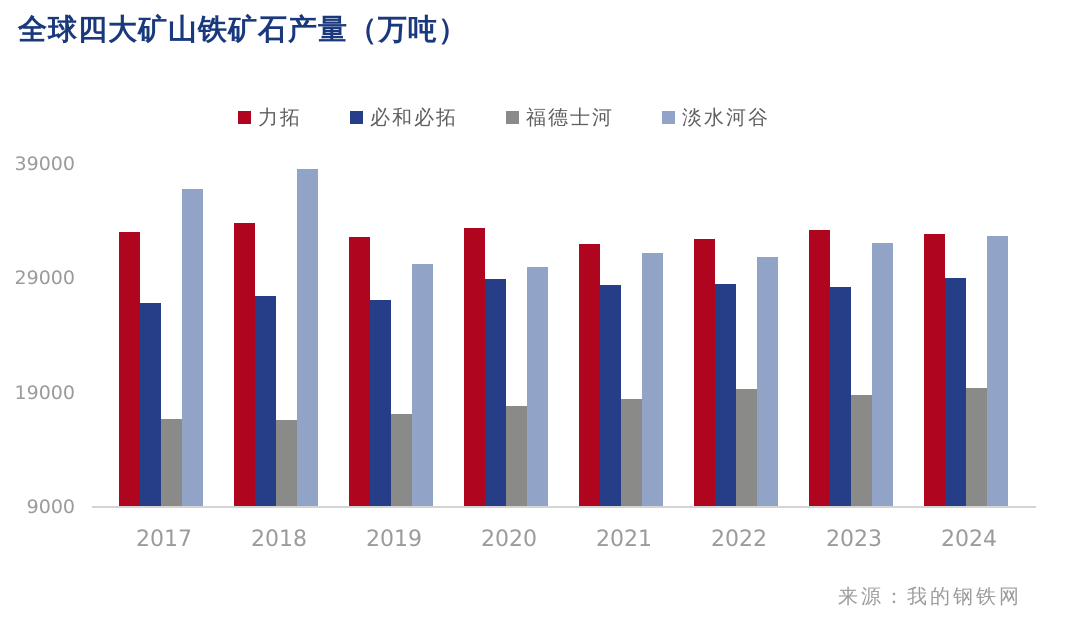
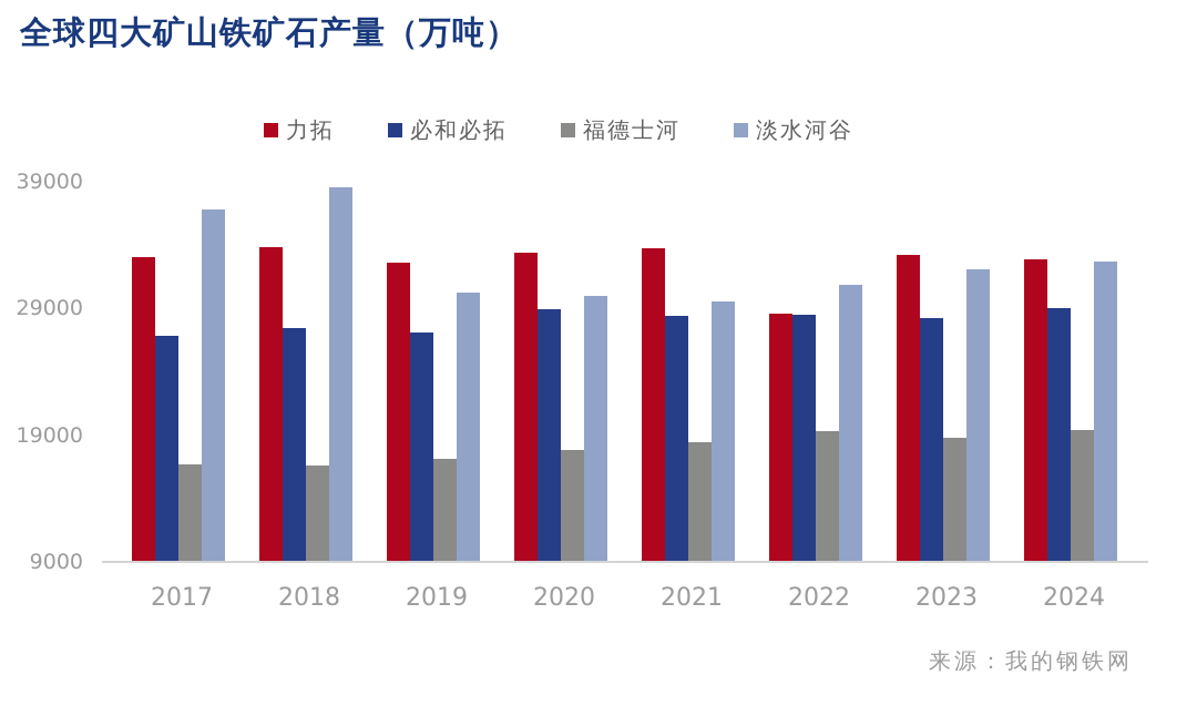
力拓/2021: 32000 -> 33700
淡水河谷/2021: 31200 -> 29500
力拓/2022: 32400 -> 28600
